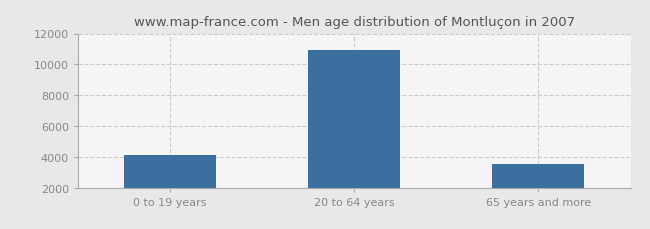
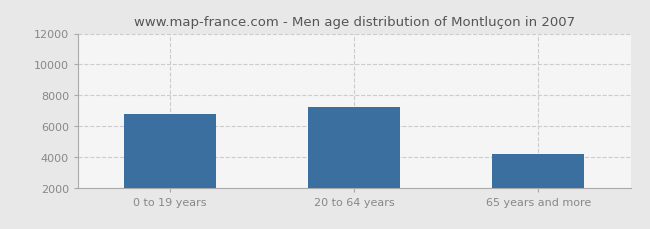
0 to 19 years: 4100 -> 6800
20 to 64 years: 10900 -> 7200
65 years and more: 3500 -> 4200
